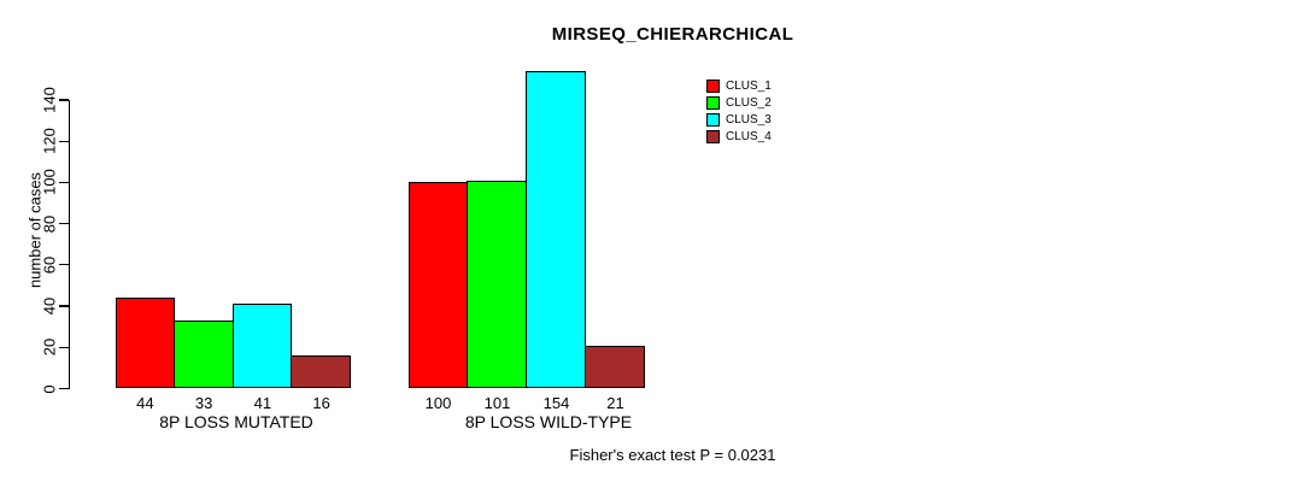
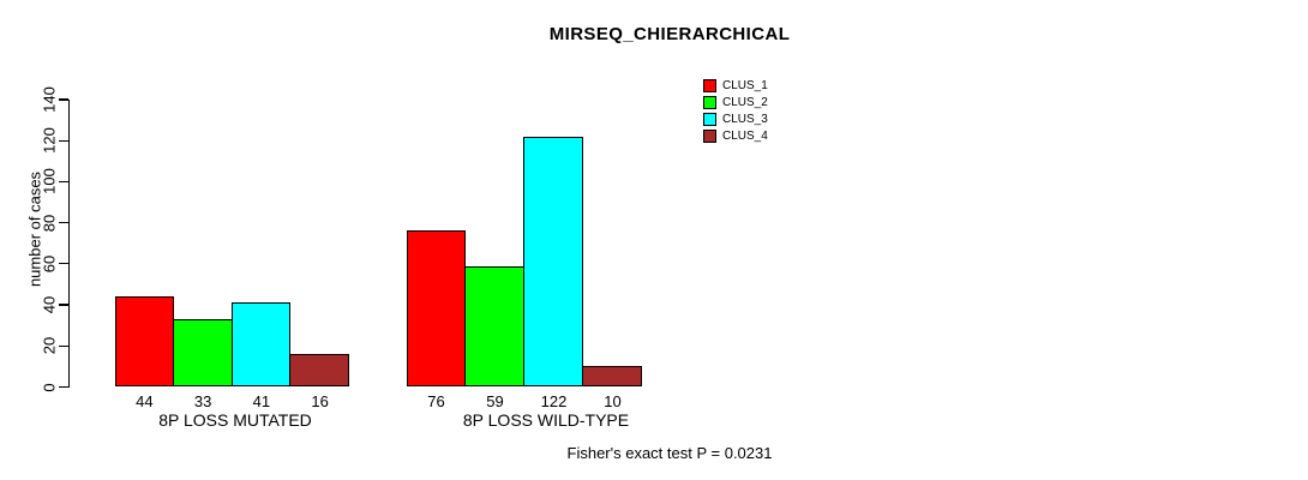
CLUS_1/8P LOSS WILD-TYPE: 100 -> 76
CLUS_2/8P LOSS WILD-TYPE: 101 -> 59
CLUS_3/8P LOSS WILD-TYPE: 154 -> 122
CLUS_4/8P LOSS WILD-TYPE: 21 -> 10
